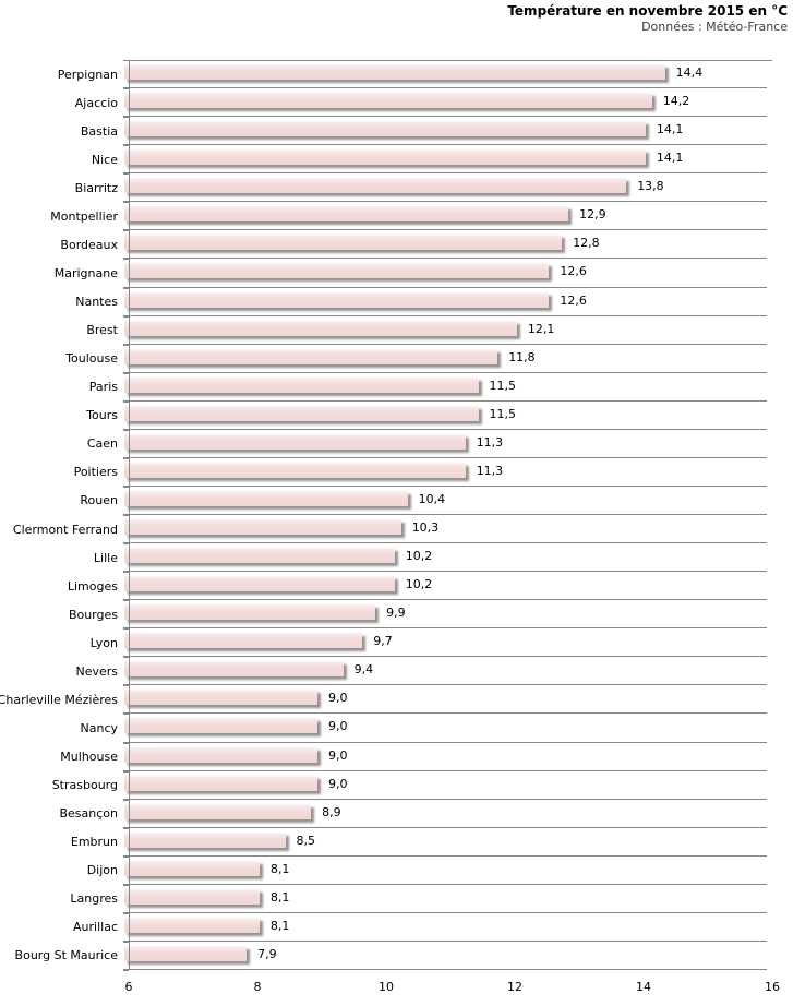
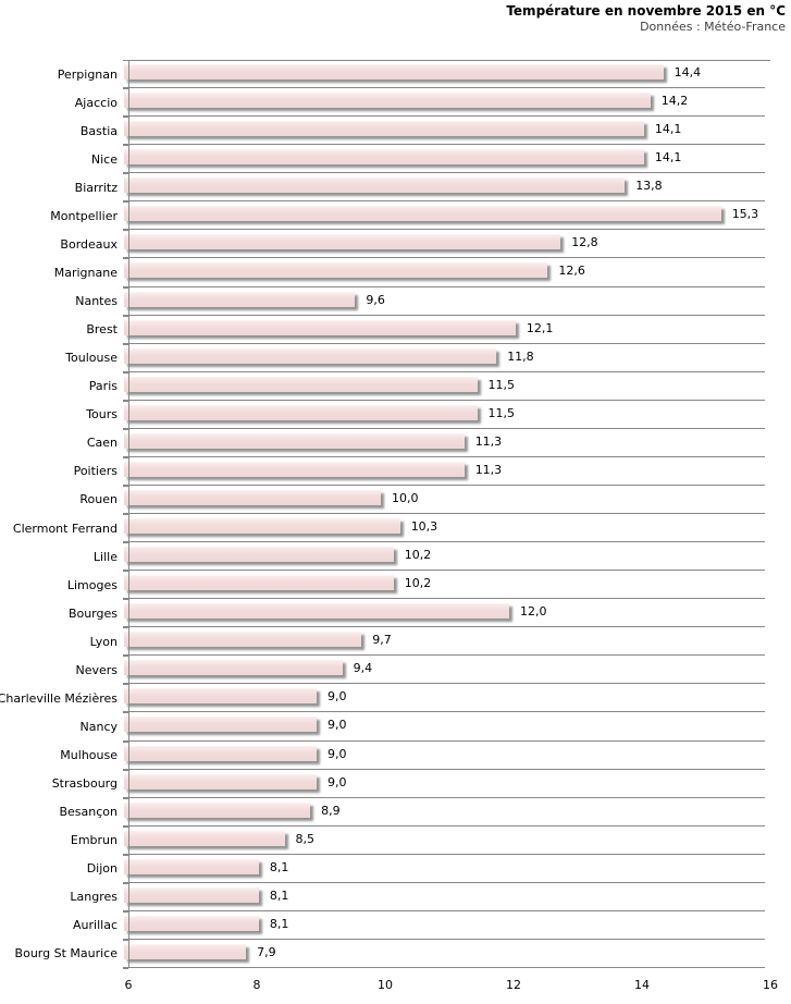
Montpellier: 12,9 -> 15,3
Nantes: 12,6 -> 9,6
Rouen: 10,4 -> 10,0
Bourges: 9,9 -> 12,0
